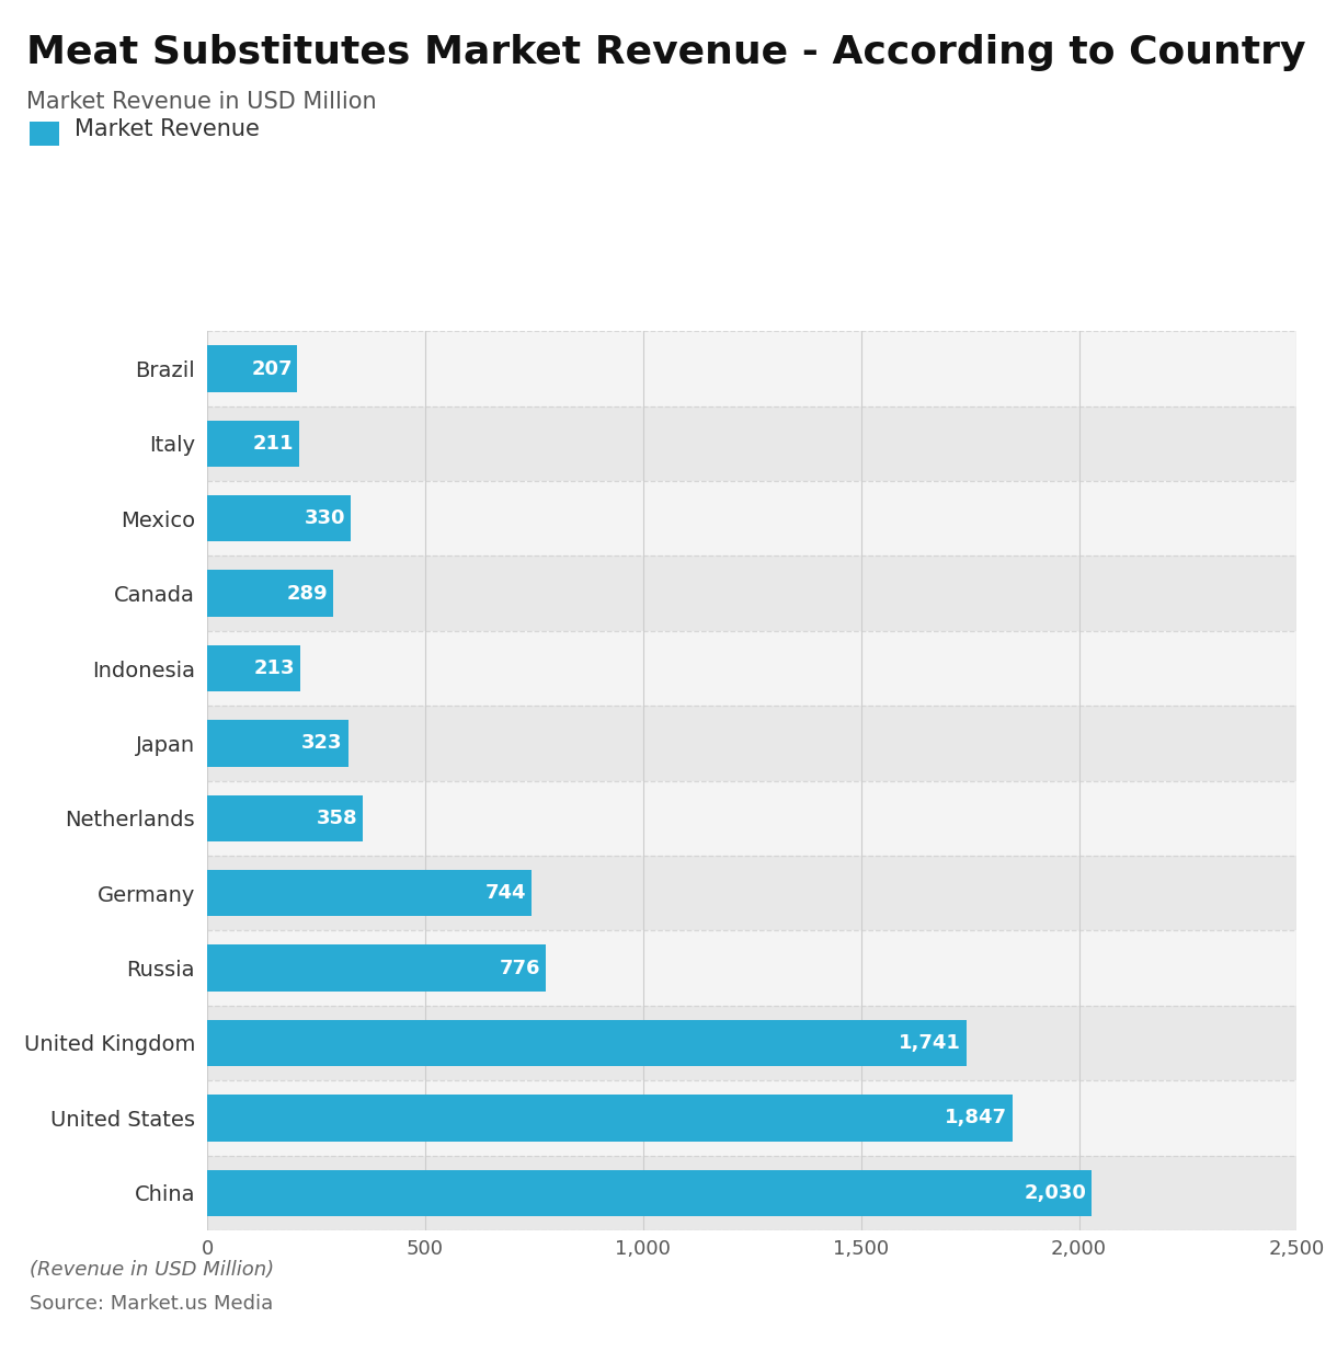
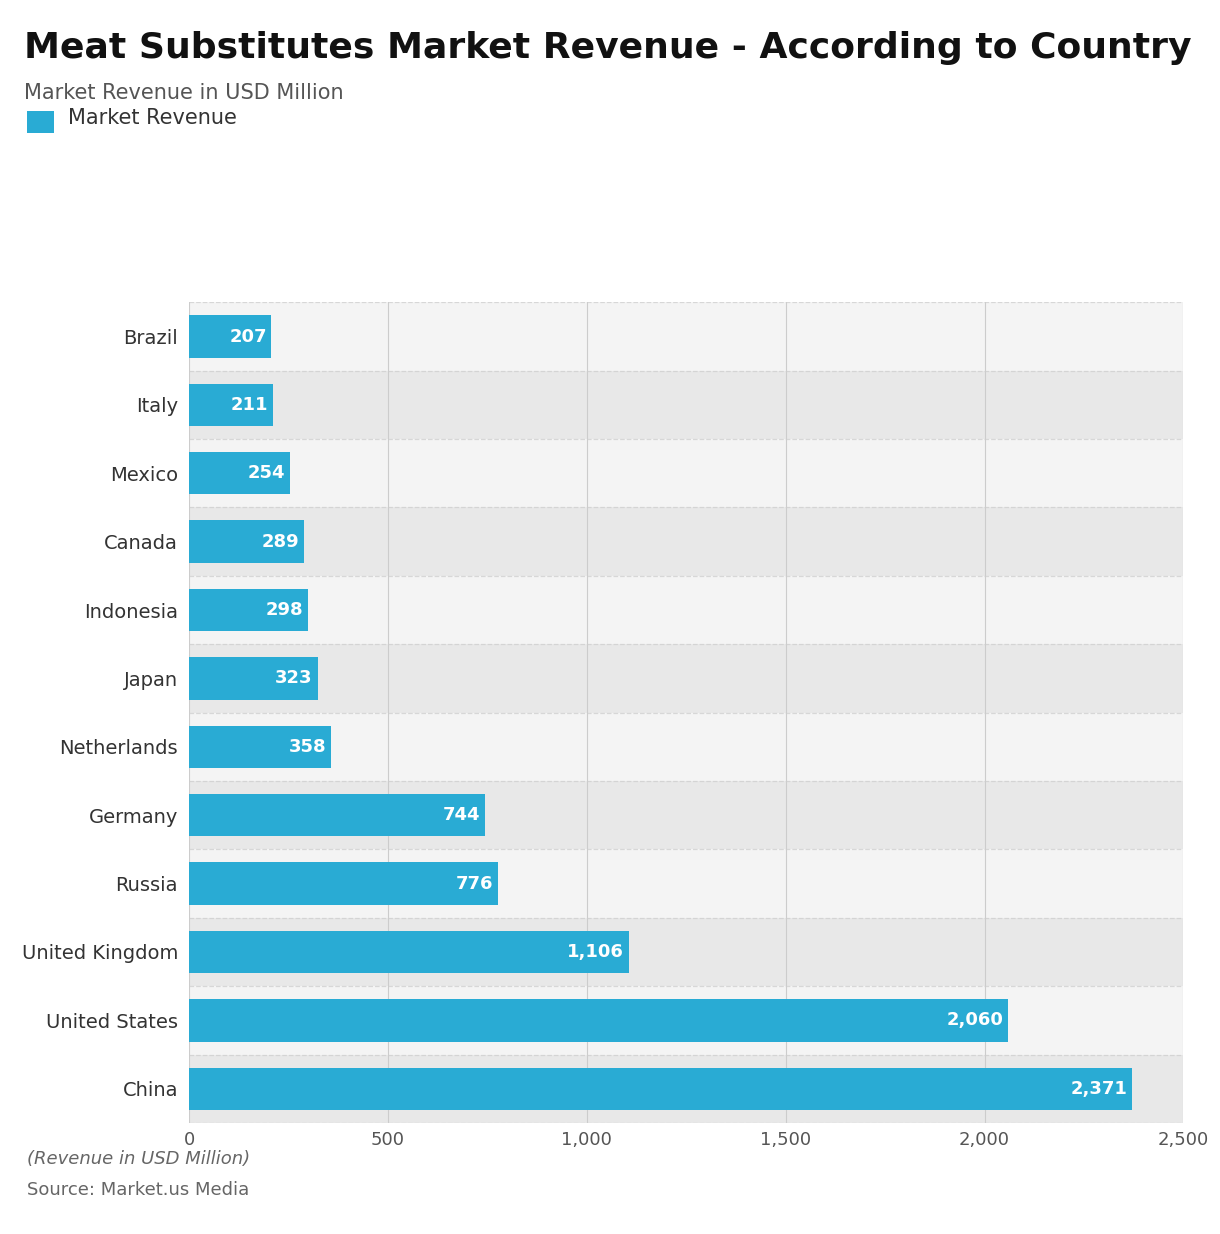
Mexico: 330 -> 254
Indonesia: 213 -> 298
United Kingdom: 1,741 -> 1,106
United States: 1,847 -> 2,060
China: 2,030 -> 2,371
